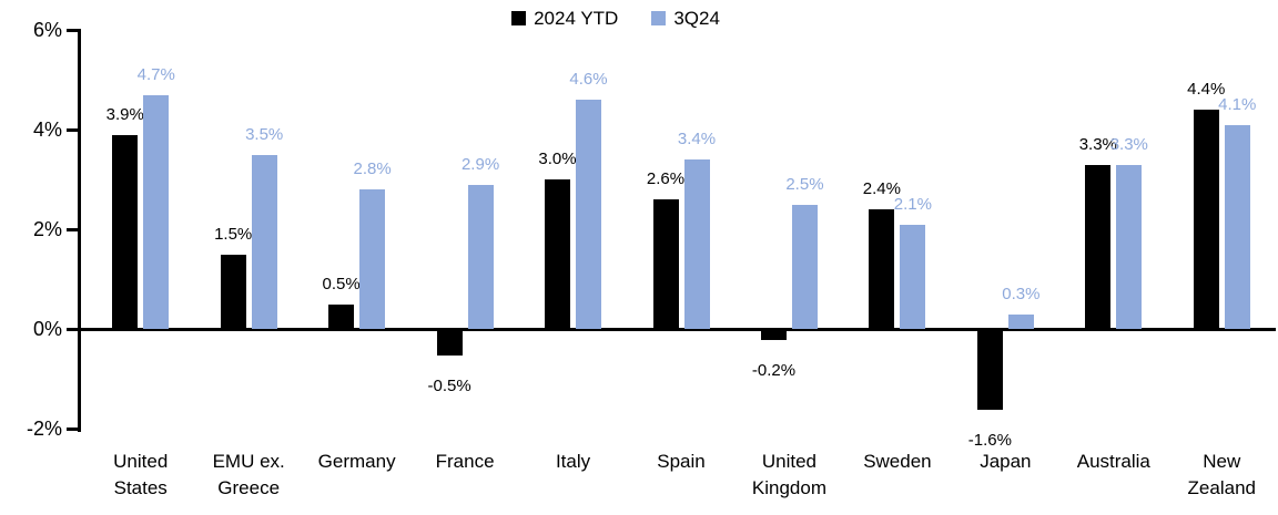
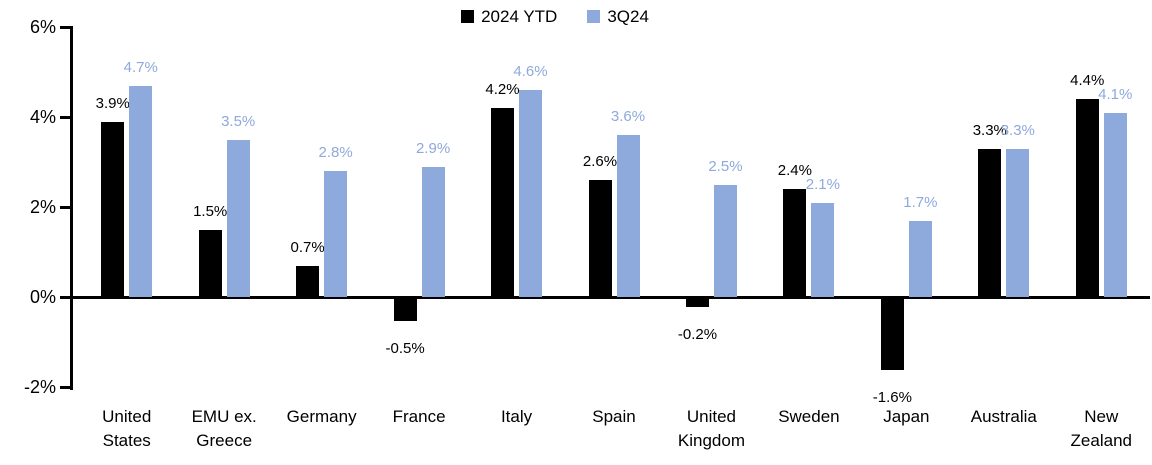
2024 YTD/Germany: 0.5% -> 0.7%
2024 YTD/Italy: 3.0% -> 4.2%
3Q24/Spain: 3.4% -> 3.6%
3Q24/Japan: 0.3% -> 1.7%
